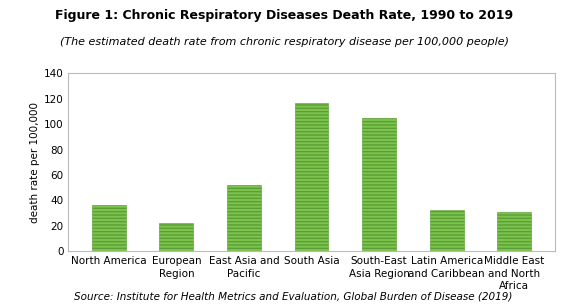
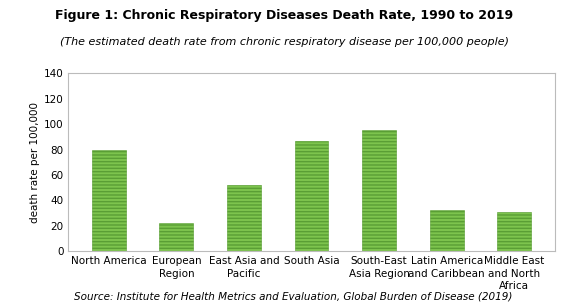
North America: 36 -> 80
South Asia: 117 -> 87
South-East Asia Region: 105 -> 95
